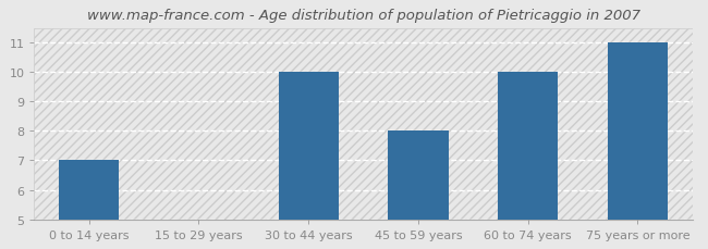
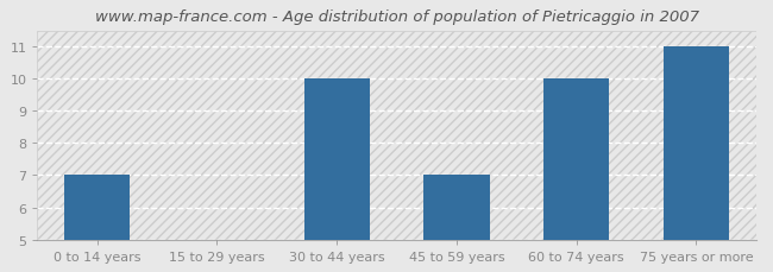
45 to 59 years: 8 -> 7
